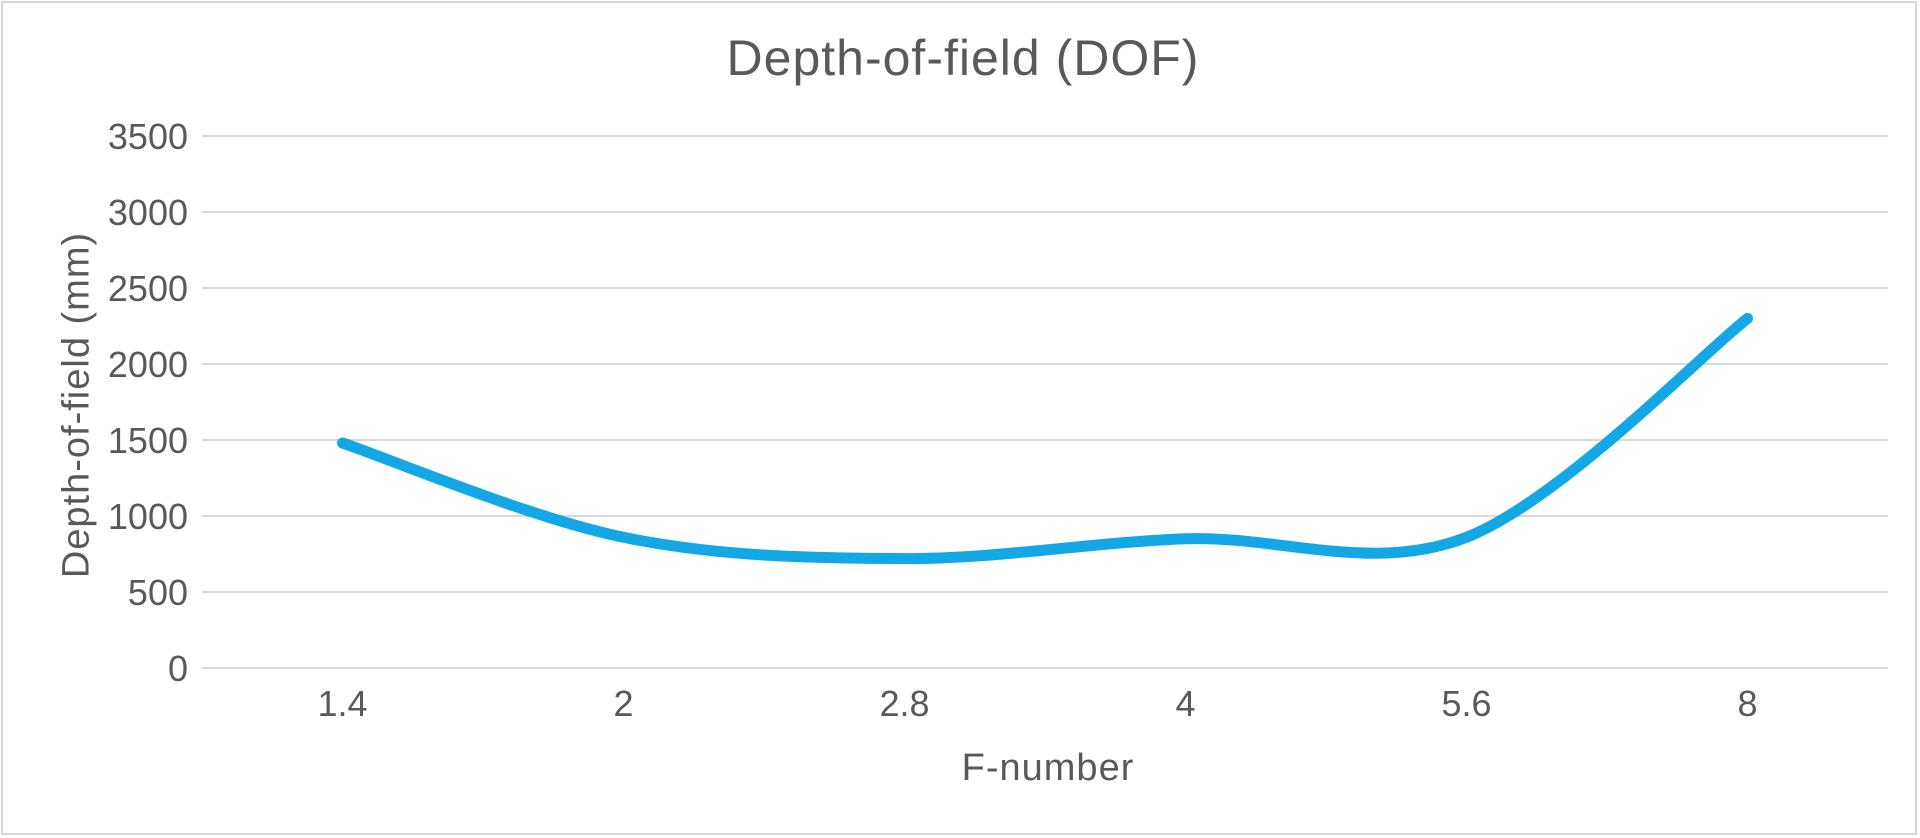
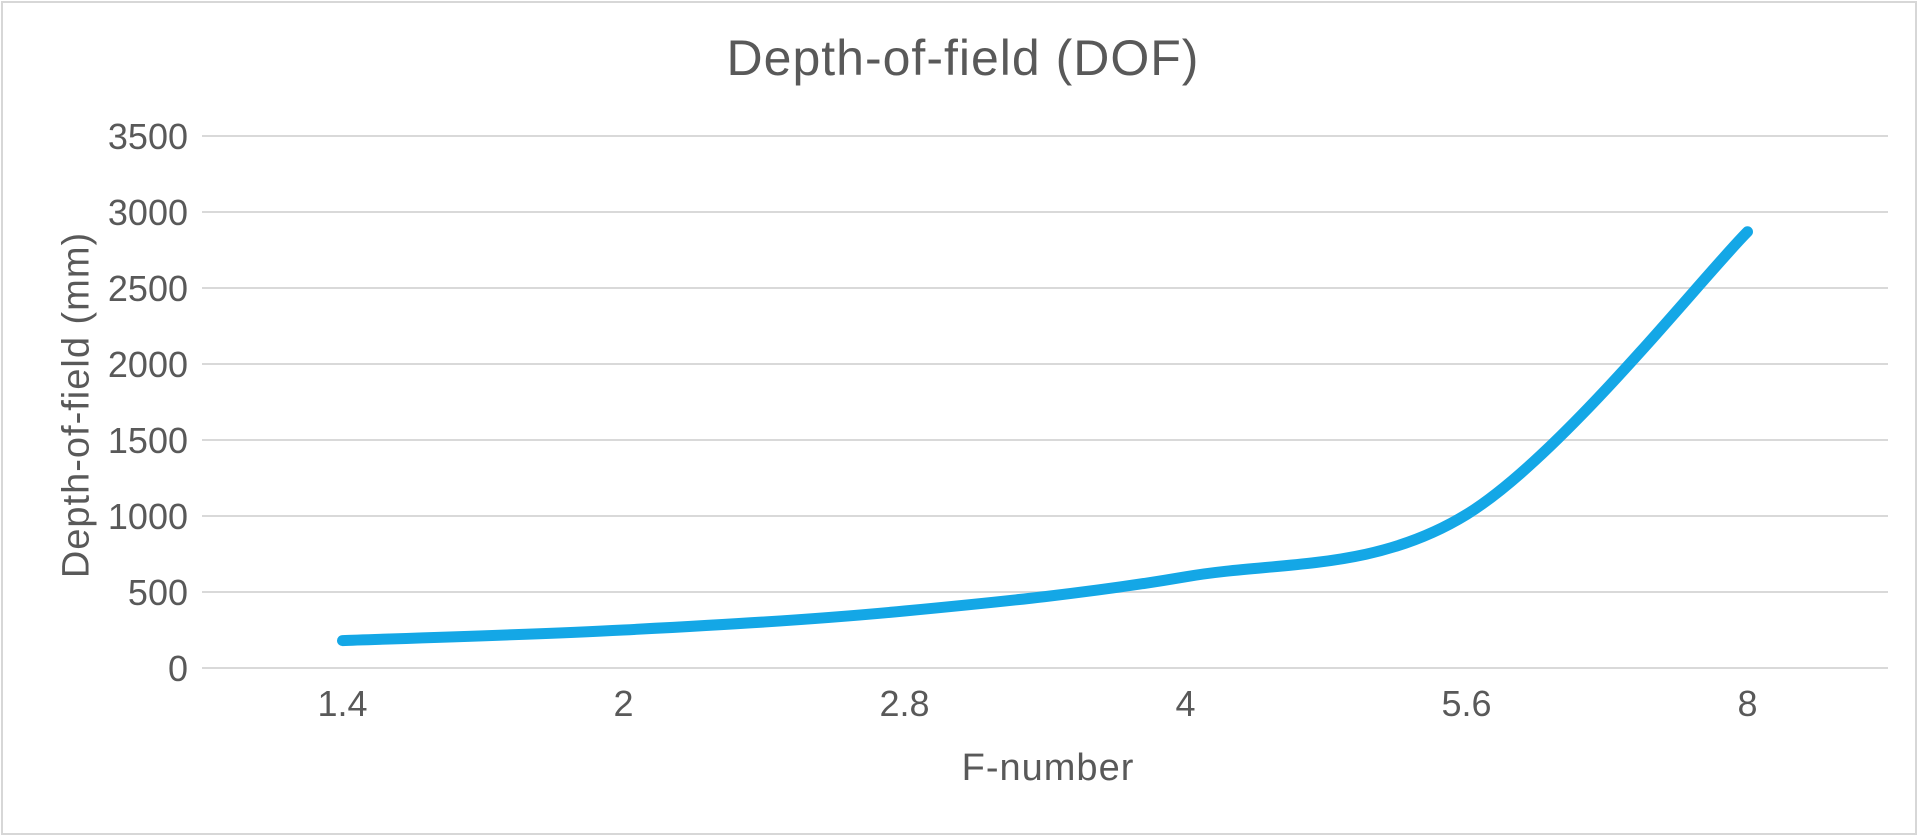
1.4: 1480 -> 180
2: 860 -> 250
2.8: 720 -> 380
4: 850 -> 600
5.6: 860 -> 1010
8: 2300 -> 2870
